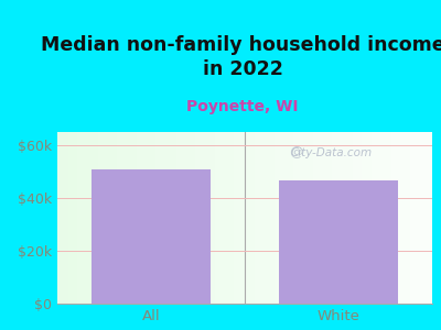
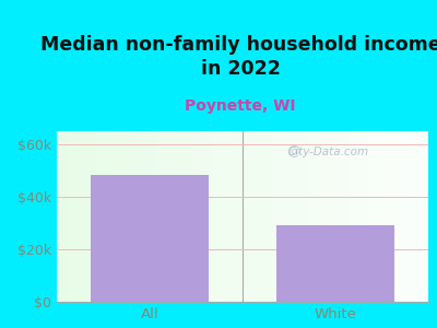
All: $51.0k -> $48.5k
White: $46.5k -> $29.0k
